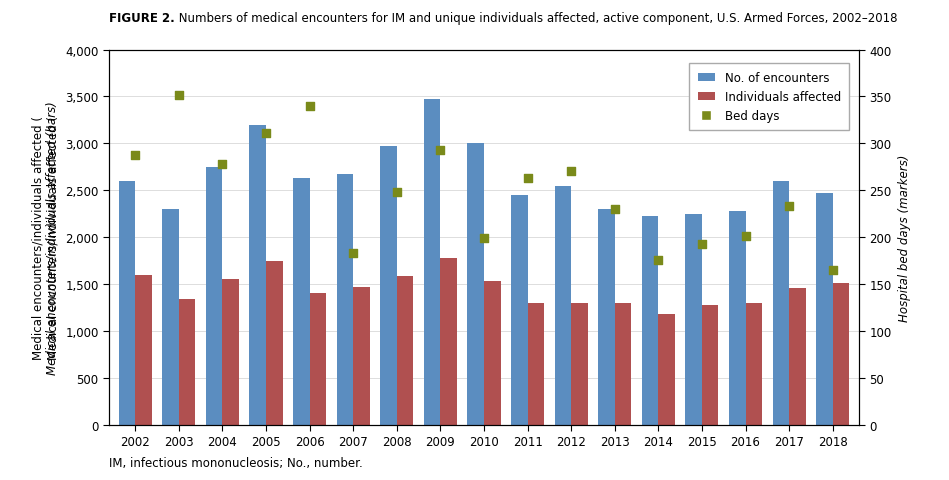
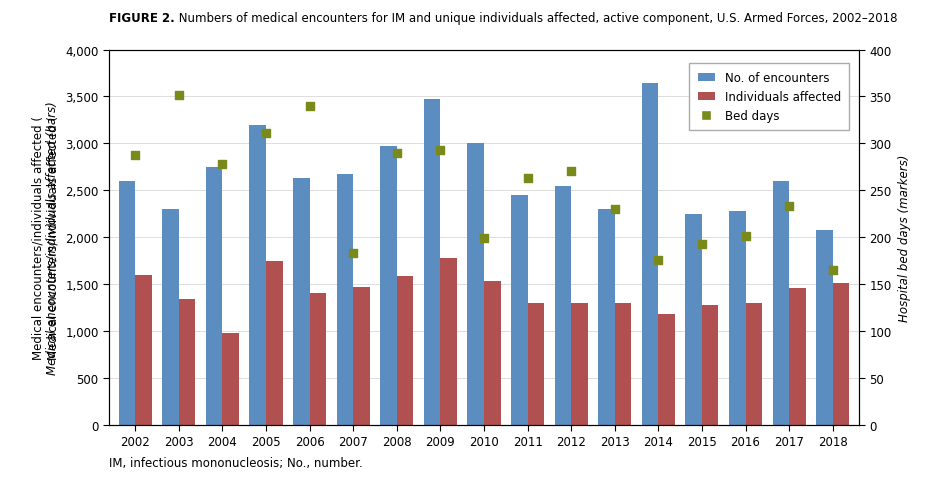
Individuals affected/2004: 1,550 -> 980
Bed days/2008: 248 -> 290
No. of encounters/2014: 2,220 -> 3,640
No. of encounters/2018: 2,480 -> 2,080
